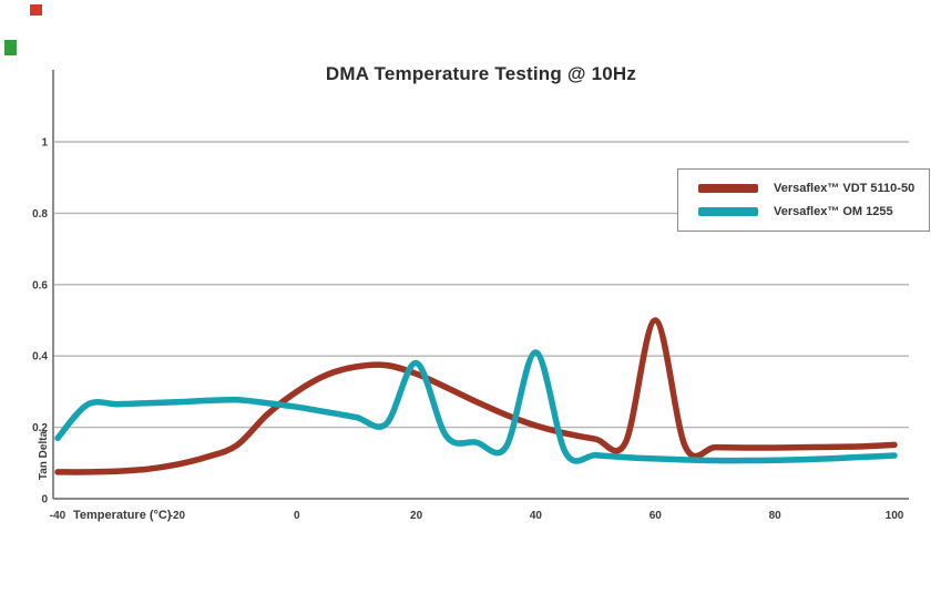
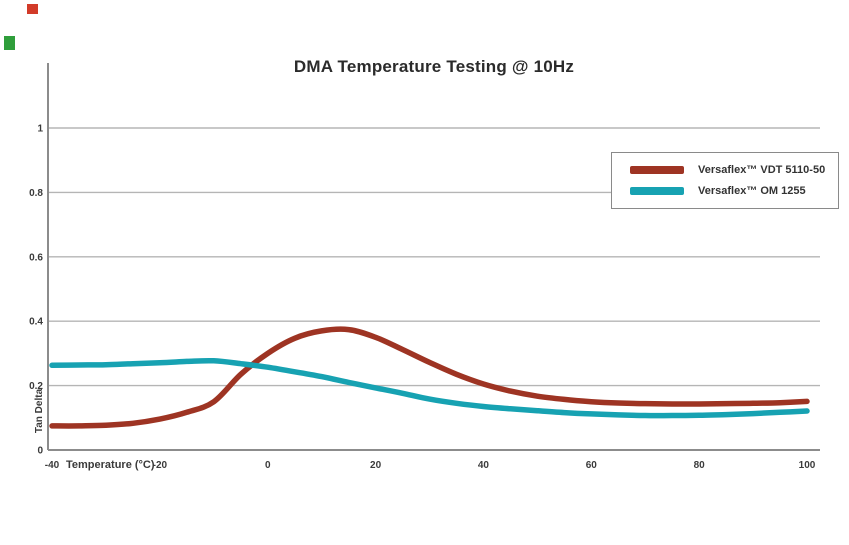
Versaflex™ OM 1255/-40: 0.17 -> 0.26
Versaflex™ OM 1255/20: 0.38 -> 0.19
Versaflex™ OM 1255/40: 0.41 -> 0.14
Versaflex™ VDT 5110-50/60: 0.50 -> 0.15
